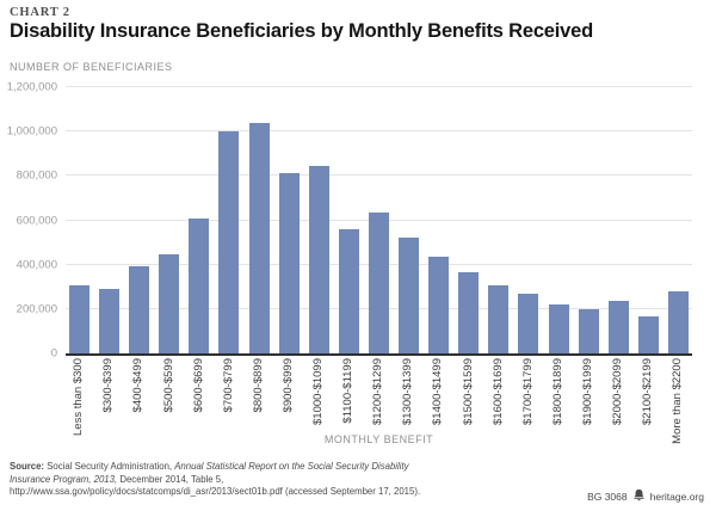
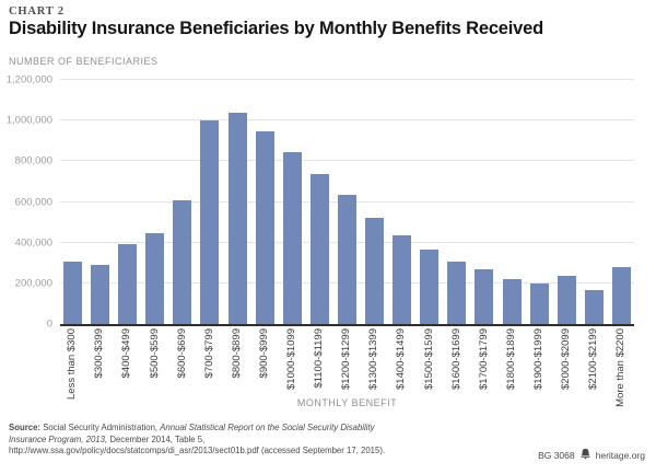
$900-$999: 810000 -> 950000
$1100-$1199: 560000 -> 740000
